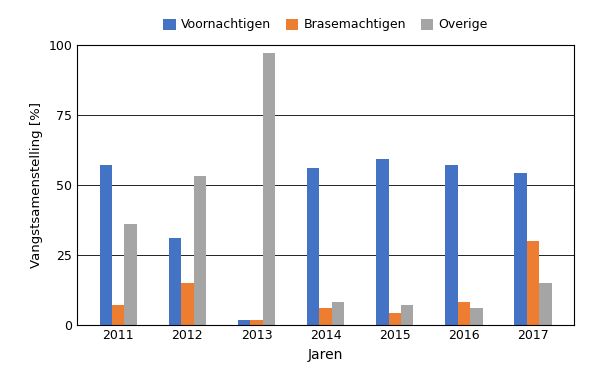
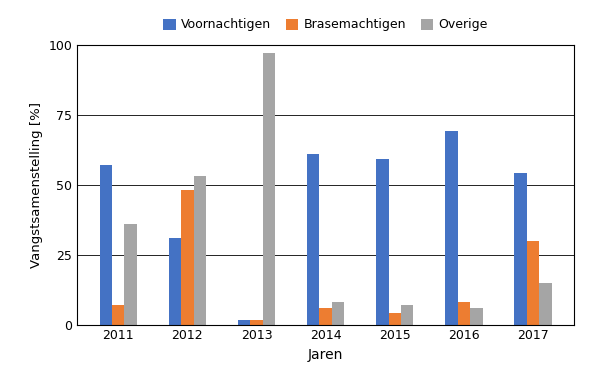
Brasemachtigen/2012: 15.0 -> 48.0
Voornachtigen/2014: 56.0 -> 61.0
Voornachtigen/2016: 57.0 -> 69.0
